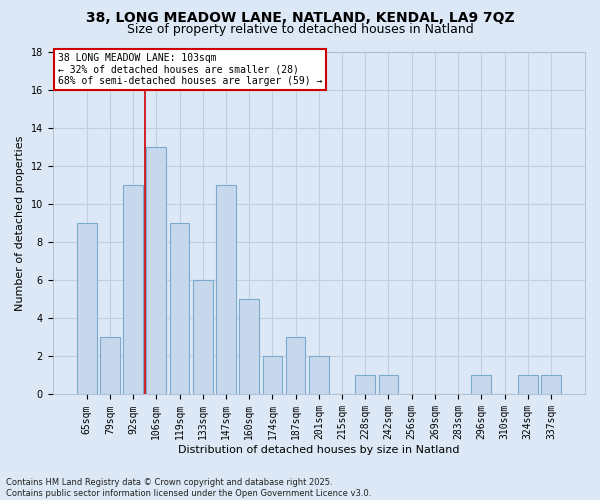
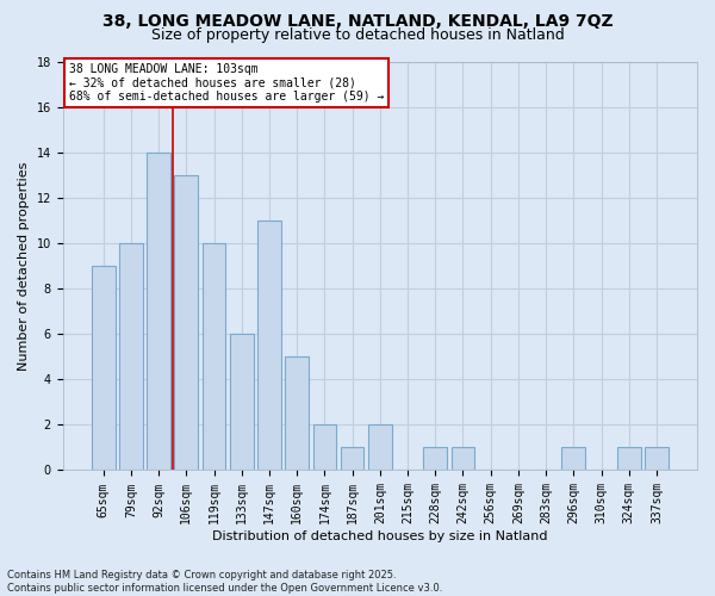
79sqm: 3 -> 10
92sqm: 11 -> 14
119sqm: 9 -> 10
187sqm: 3 -> 1
